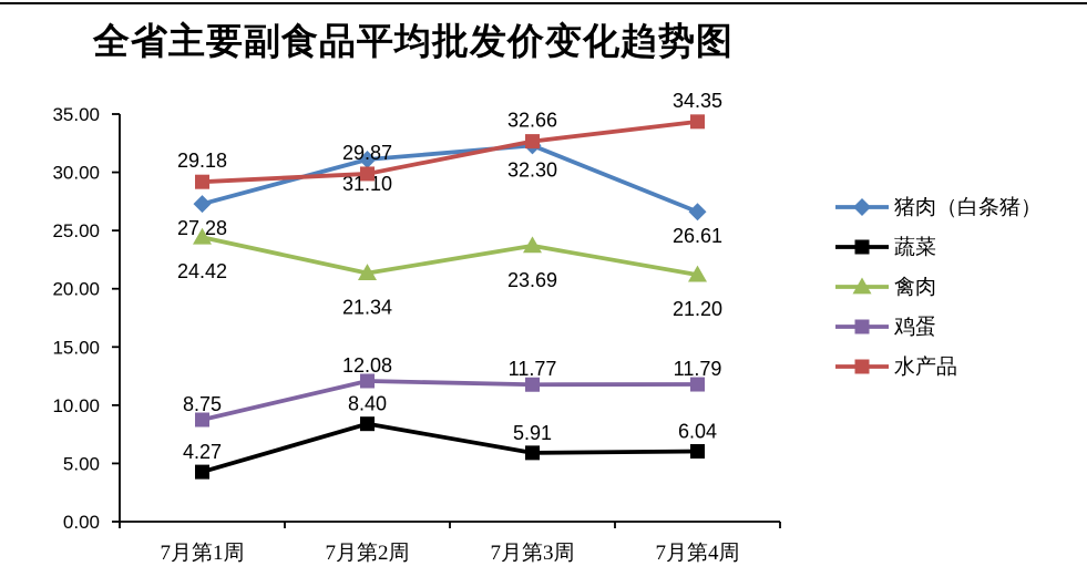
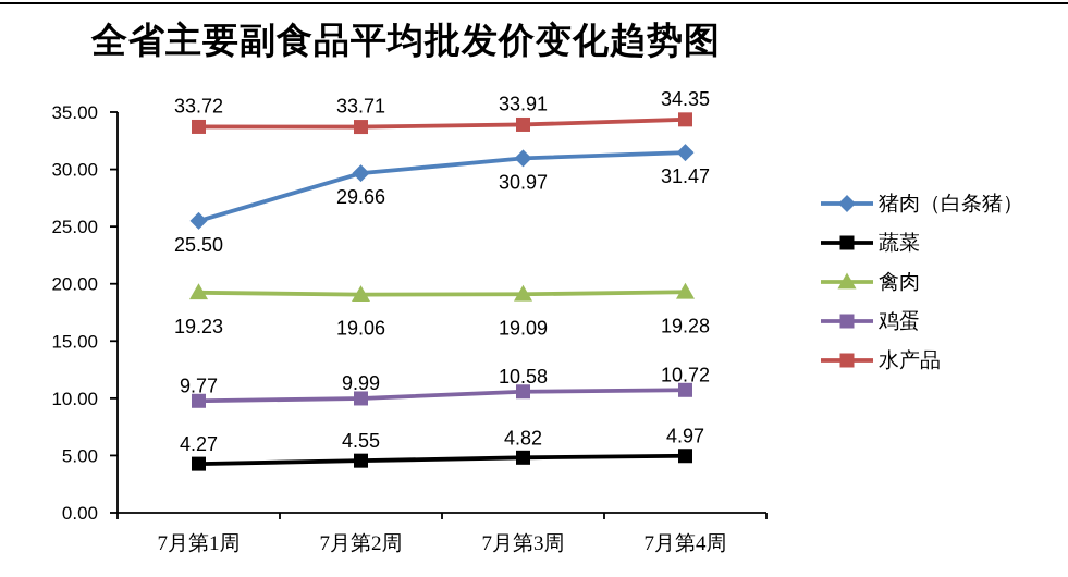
猪肉（白条猪）/7月第1周: 27.28 -> 25.50
禽肉/7月第1周: 24.42 -> 19.23
鸡蛋/7月第1周: 8.75 -> 9.77
水产品/7月第1周: 29.18 -> 33.72
猪肉（白条猪）/7月第2周: 31.10 -> 29.66
蔬菜/7月第2周: 8.40 -> 4.55
禽肉/7月第2周: 21.34 -> 19.06
鸡蛋/7月第2周: 12.08 -> 9.99
水产品/7月第2周: 29.87 -> 33.71
猪肉（白条猪）/7月第3周: 32.30 -> 30.97
蔬菜/7月第3周: 5.91 -> 4.82
禽肉/7月第3周: 23.69 -> 19.09
鸡蛋/7月第3周: 11.77 -> 10.58
水产品/7月第3周: 32.66 -> 33.91
猪肉（白条猪）/7月第4周: 26.61 -> 31.47
蔬菜/7月第4周: 6.04 -> 4.97
禽肉/7月第4周: 21.20 -> 19.28
鸡蛋/7月第4周: 11.79 -> 10.72
